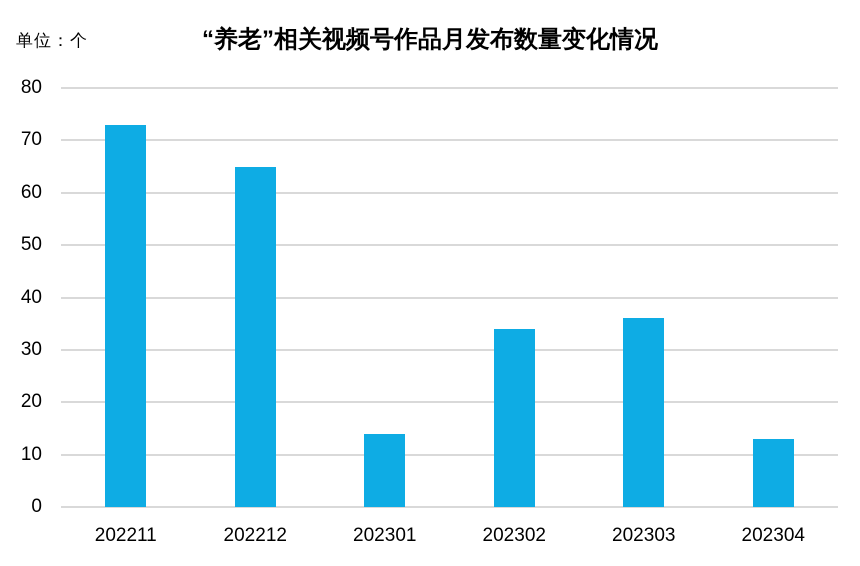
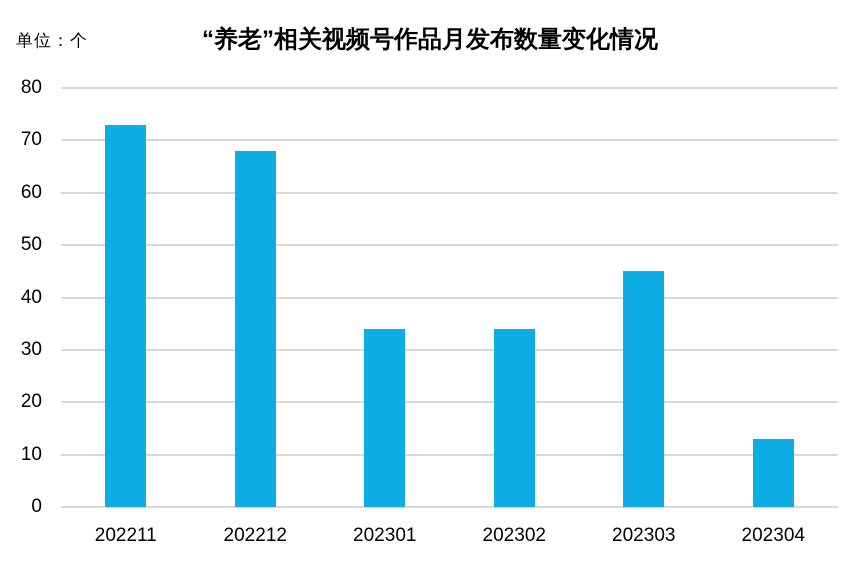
202212: 65 -> 68
202301: 14 -> 34
202303: 36 -> 45
